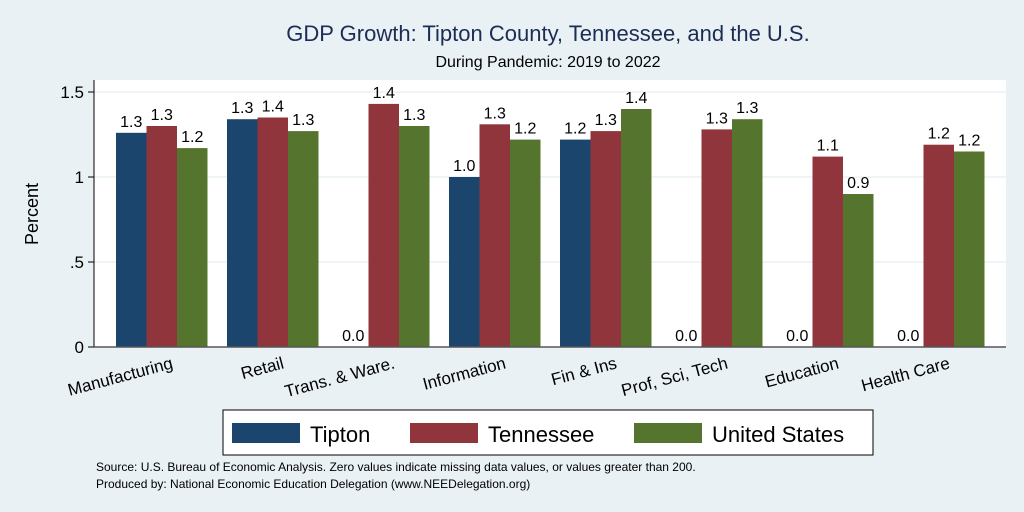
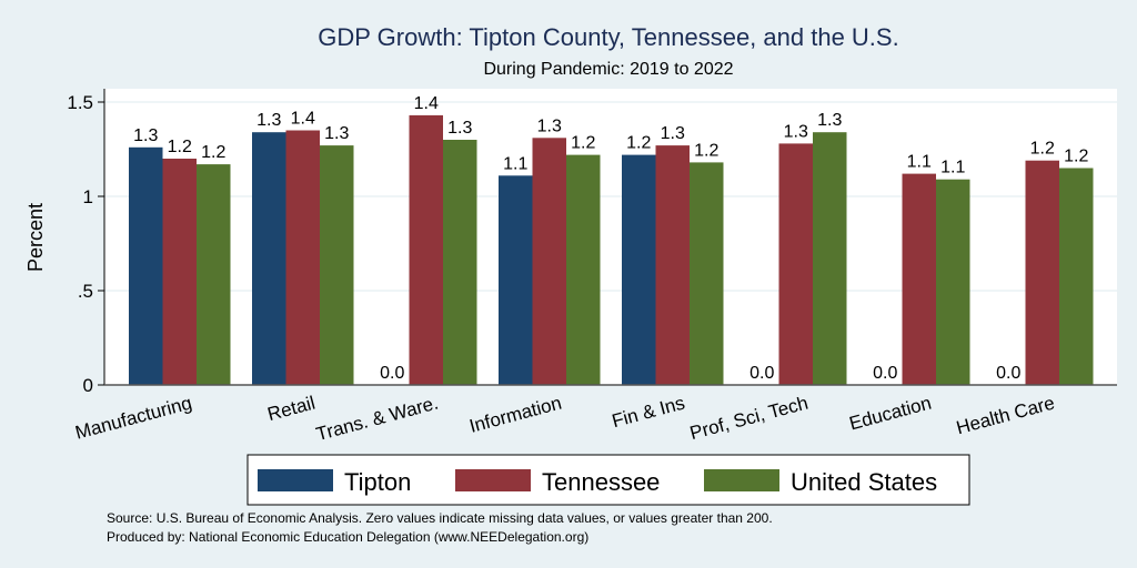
Tennessee/Manufacturing: 1.3 -> 1.2
Tipton/Information: 1.0 -> 1.1
United States/Fin & Ins: 1.4 -> 1.2
United States/Education: 0.9 -> 1.1
